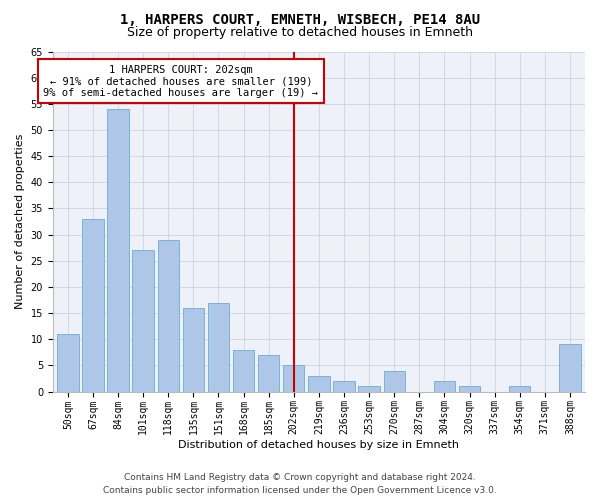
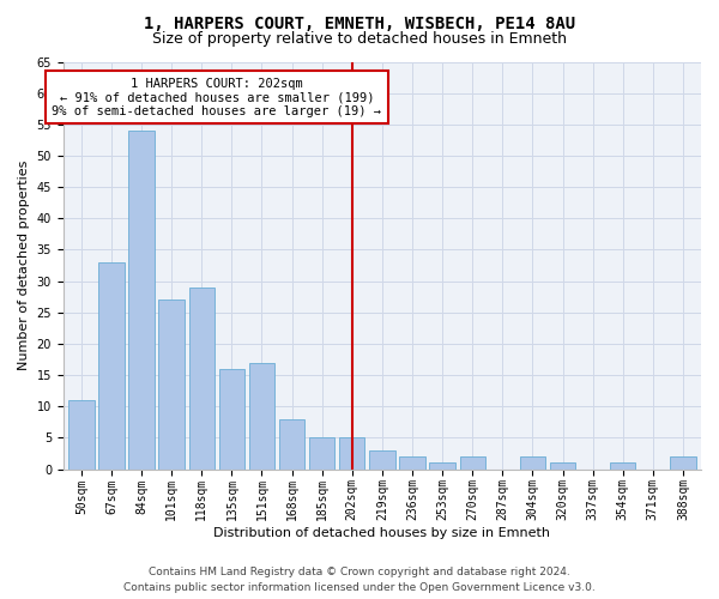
185sqm: 7 -> 5
270sqm: 4 -> 2
388sqm: 9 -> 2
